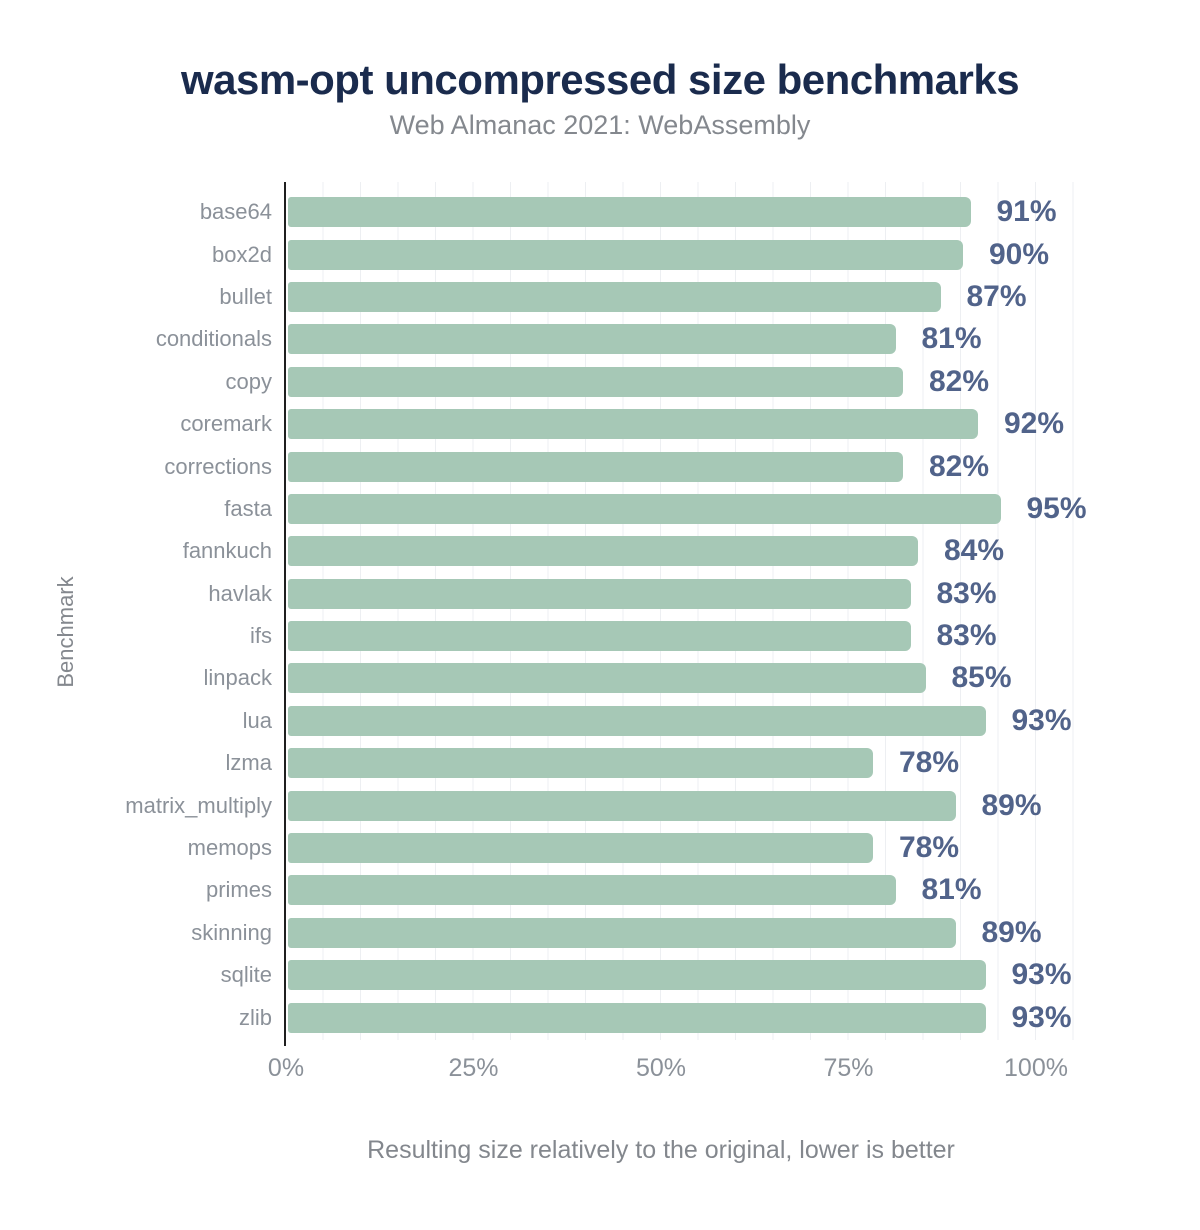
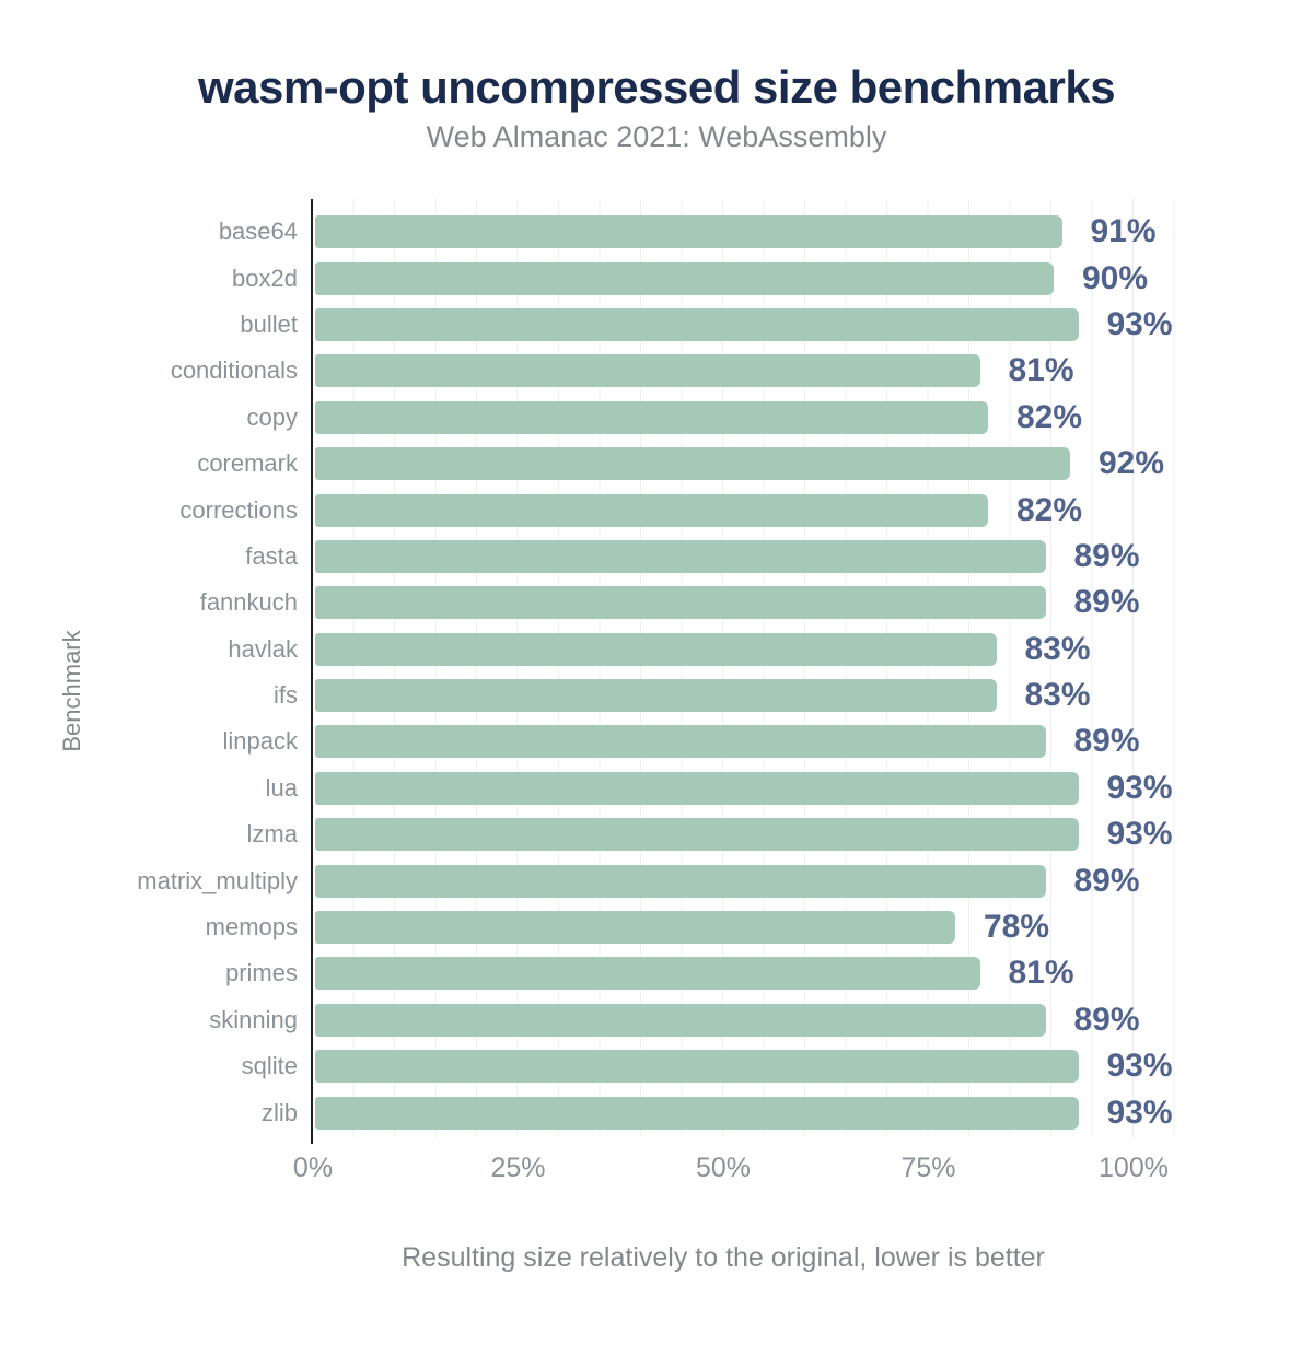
bullet: 87% -> 93%
fasta: 95% -> 89%
fannkuch: 84% -> 89%
linpack: 85% -> 89%
lzma: 78% -> 93%
